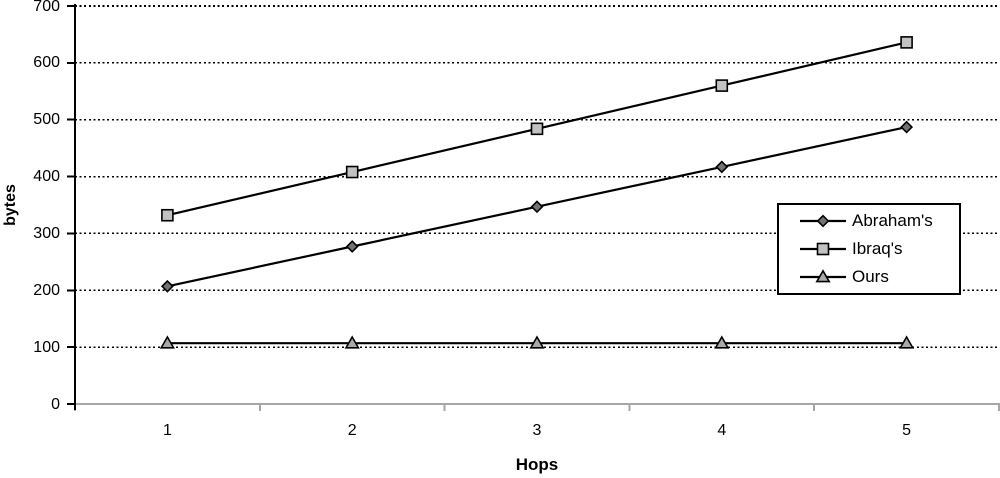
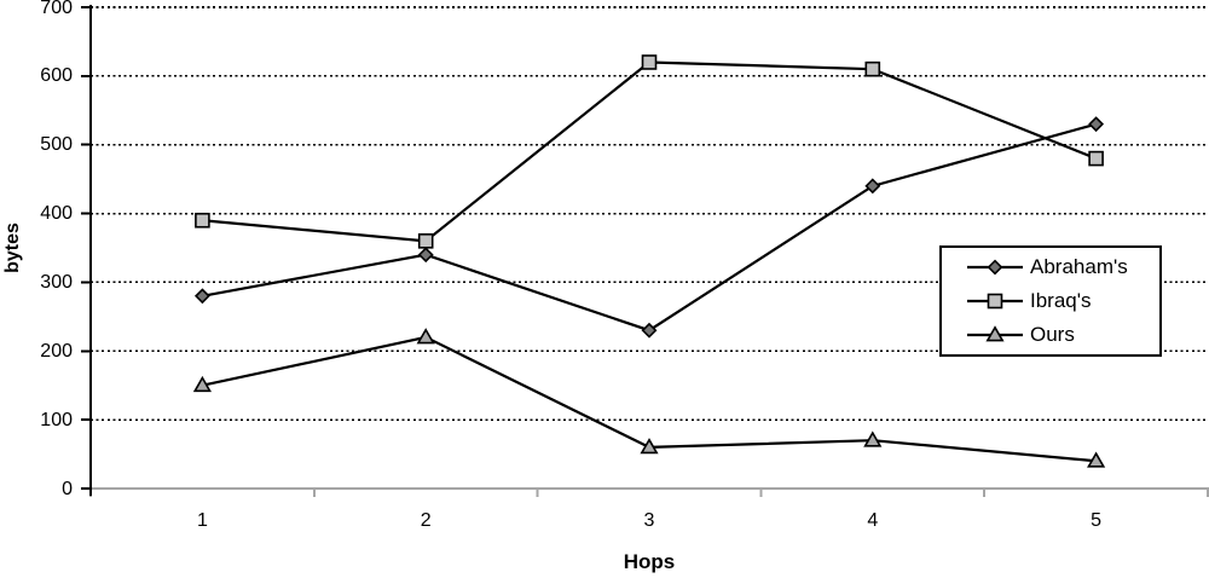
Abraham's/1: 210 -> 280
Ibraq's/1: 330 -> 390
Ours/1: 110 -> 150
Abraham's/2: 280 -> 340
Ibraq's/2: 410 -> 360
Ours/2: 110 -> 220
Abraham's/3: 350 -> 230
Ibraq's/3: 480 -> 620
Ours/3: 110 -> 60
Abraham's/4: 420 -> 440
Ibraq's/4: 560 -> 610
Ours/4: 110 -> 70
Abraham's/5: 490 -> 530
Ibraq's/5: 640 -> 480
Ours/5: 110 -> 40
